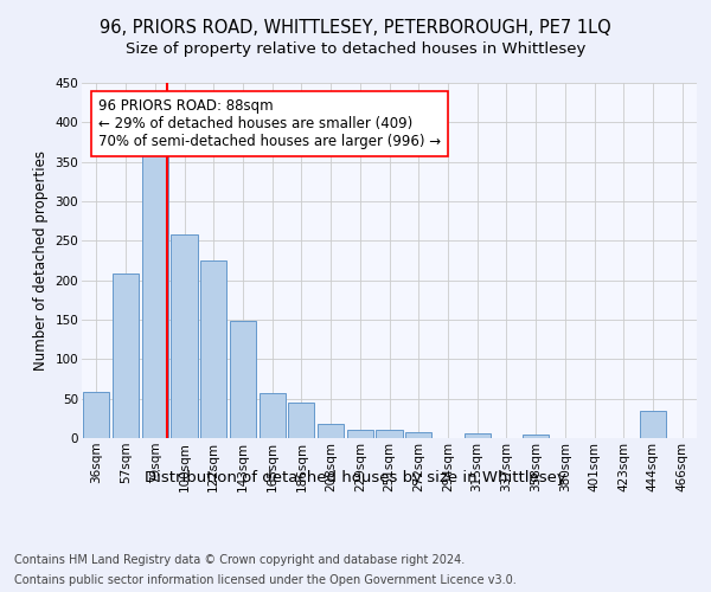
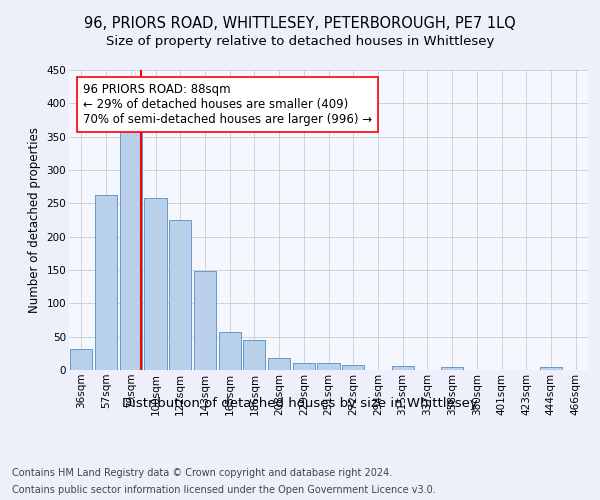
36sqm: 58 -> 31
57sqm: 208 -> 262
444sqm: 34 -> 4
